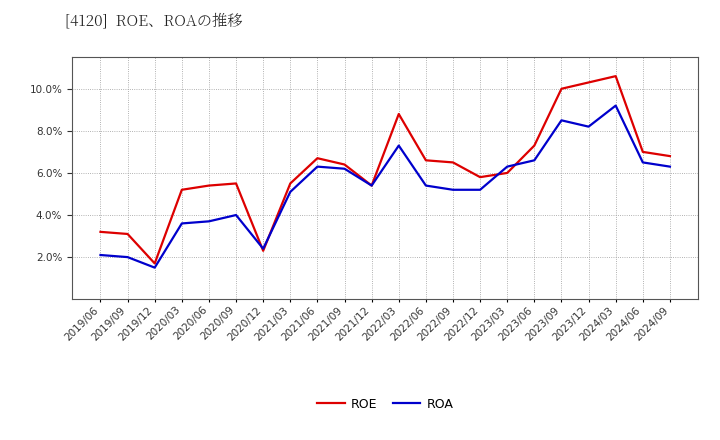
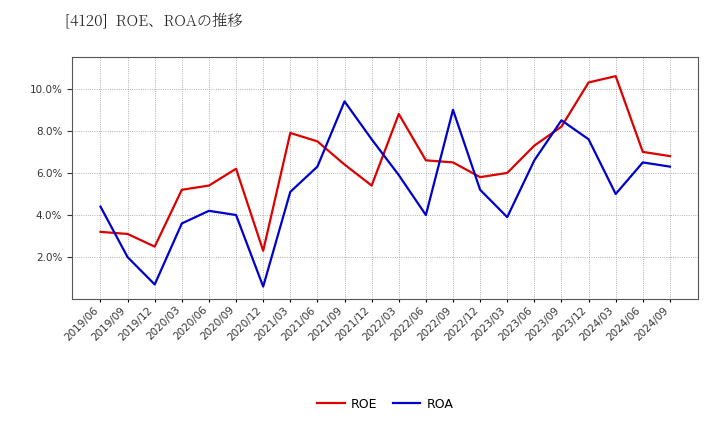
ROA/2019/06: 2.1% -> 4.4%
ROE/2019/12: 1.7% -> 2.5%
ROA/2019/12: 1.5% -> 0.7%
ROA/2020/06: 3.7% -> 4.2%
ROE/2020/09: 5.5% -> 6.2%
ROA/2020/12: 2.4% -> 0.6%
ROE/2021/03: 5.5% -> 7.9%
ROE/2021/06: 6.7% -> 7.5%
ROA/2021/09: 6.2% -> 9.4%
ROA/2021/12: 5.4% -> 7.6%
ROA/2022/03: 7.3% -> 5.9%
ROA/2022/06: 5.4% -> 4.0%
ROA/2022/09: 5.2% -> 9.0%
ROA/2023/03: 6.3% -> 3.9%
ROE/2023/09: 10.0% -> 8.2%
ROA/2023/12: 8.2% -> 7.6%
ROA/2024/03: 9.2% -> 5.0%
